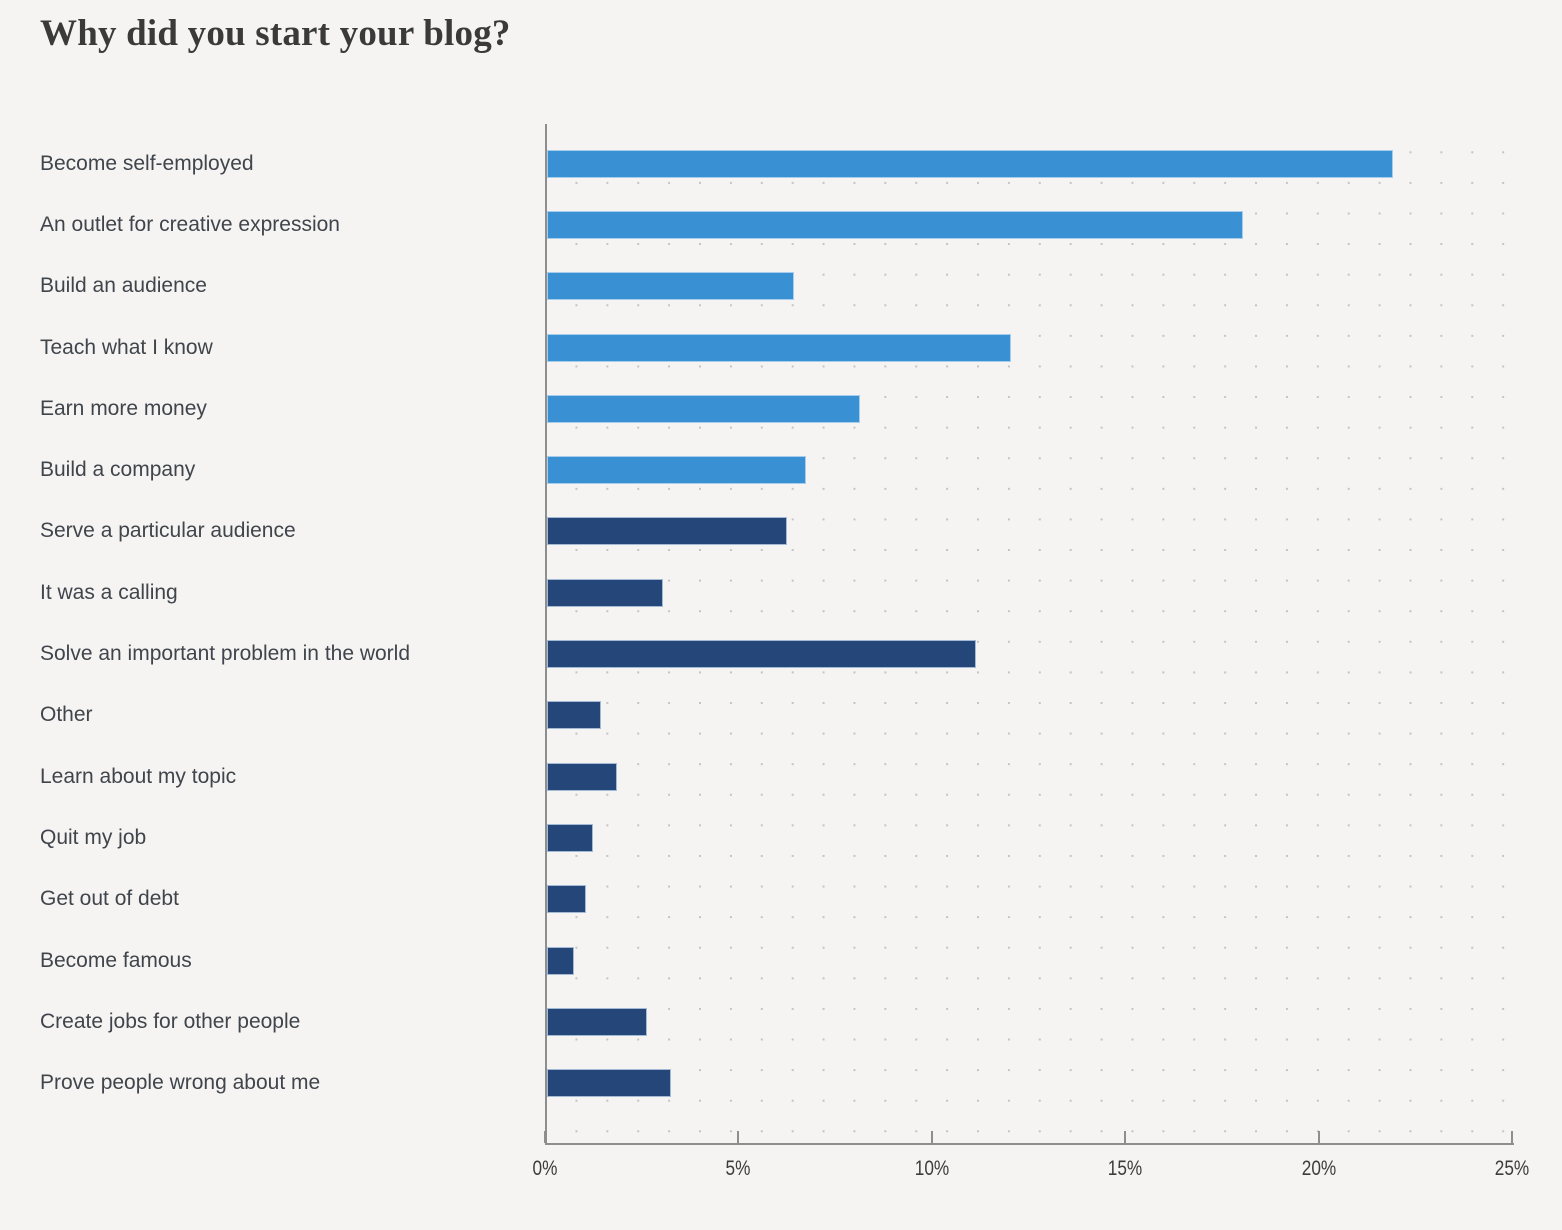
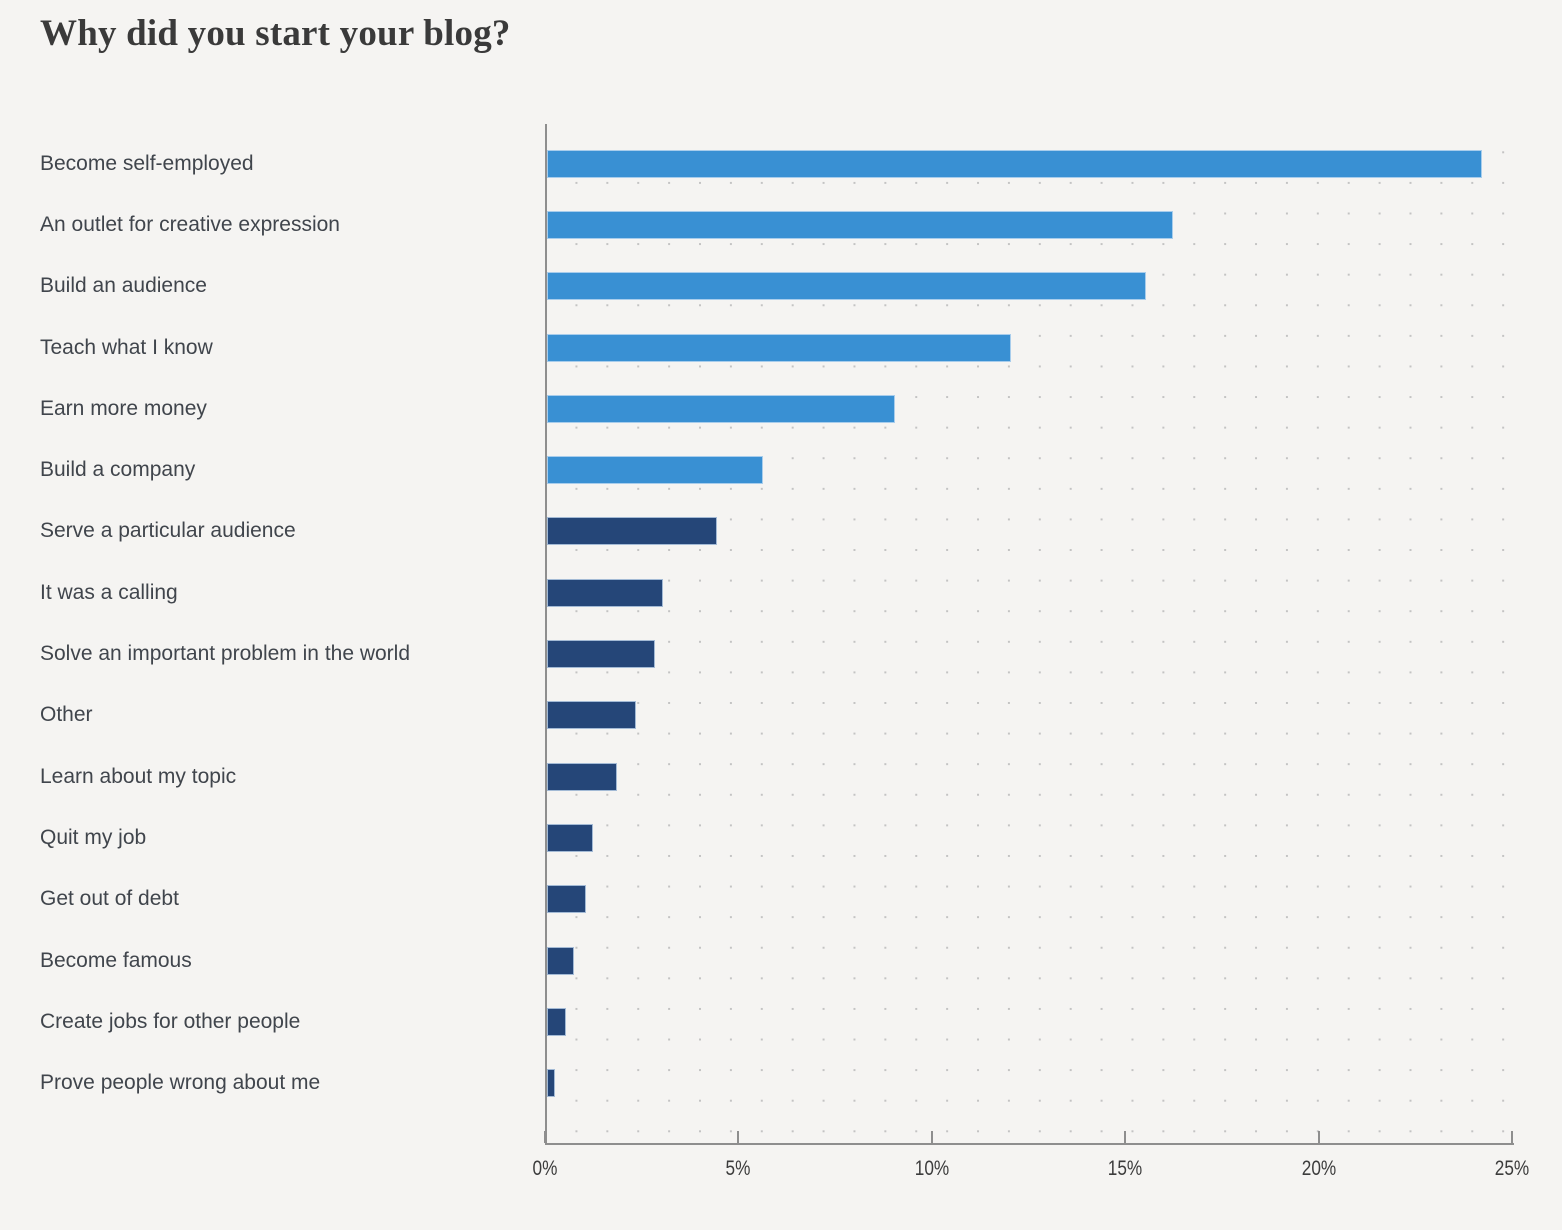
Become self-employed: 21.9% -> 24.2%
An outlet for creative expression: 18.0% -> 16.2%
Build an audience: 6.4% -> 15.5%
Earn more money: 8.1% -> 9.0%
Build a company: 6.7% -> 5.6%
Serve a particular audience: 6.2% -> 4.4%
Solve an important problem in the world: 11.1% -> 2.8%
Other: 1.4% -> 2.3%
Create jobs for other people: 2.6% -> 0.5%
Prove people wrong about me: 3.2% -> 0.2%
